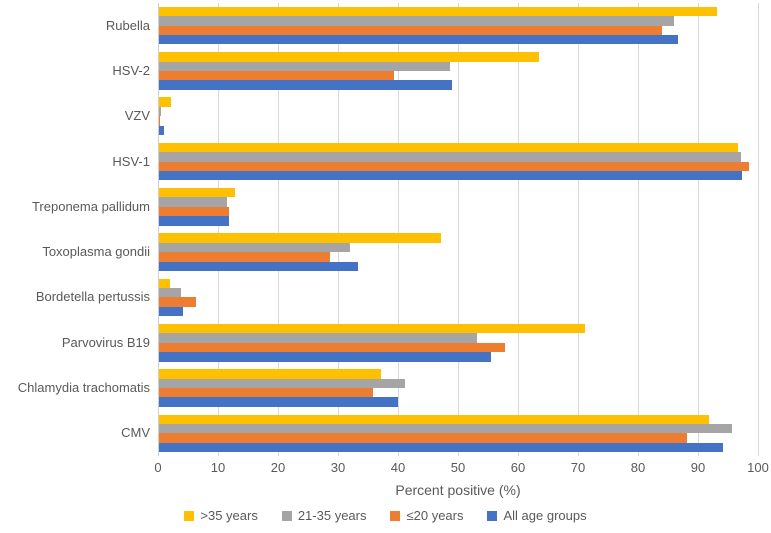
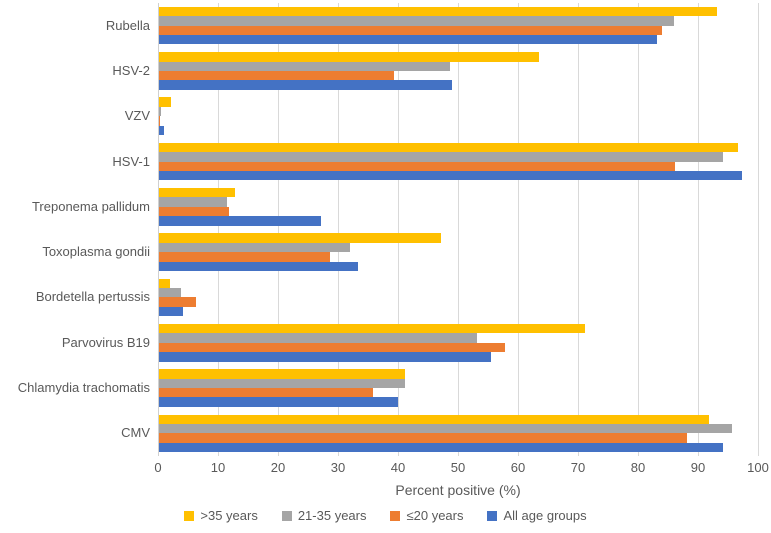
All age groups/Rubella: 86 -> 83
21-35 years/HSV-1: 97 -> 94
≤20 years/HSV-1: 98 -> 86
All age groups/Treponema pallidum: 12 -> 27
>35 years/Chlamydia trachomatis: 37 -> 41
